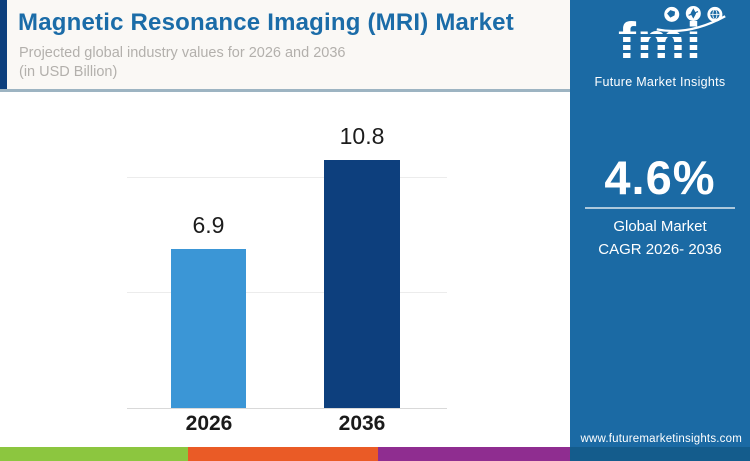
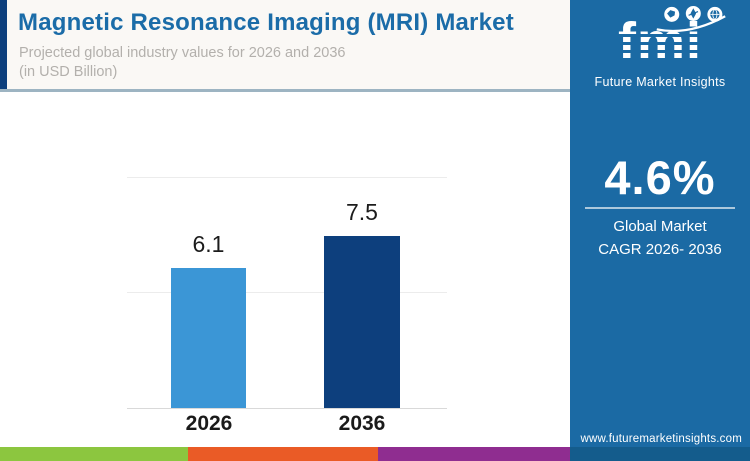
2026: 6.9 -> 6.1
2036: 10.8 -> 7.5
